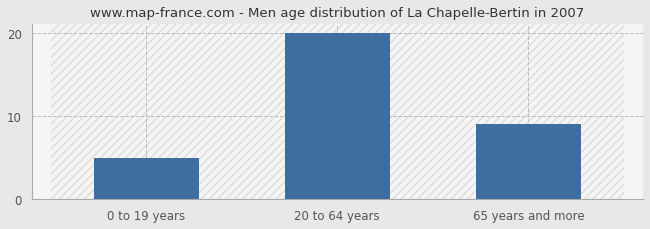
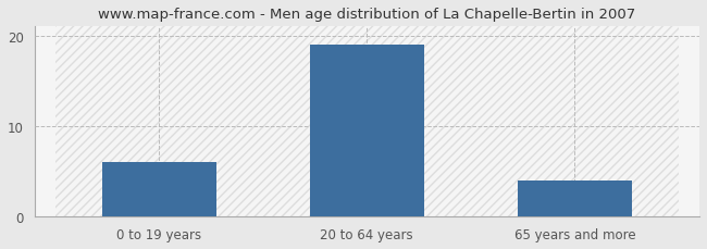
0 to 19 years: 5 -> 6
20 to 64 years: 20 -> 19
65 years and more: 9 -> 4
